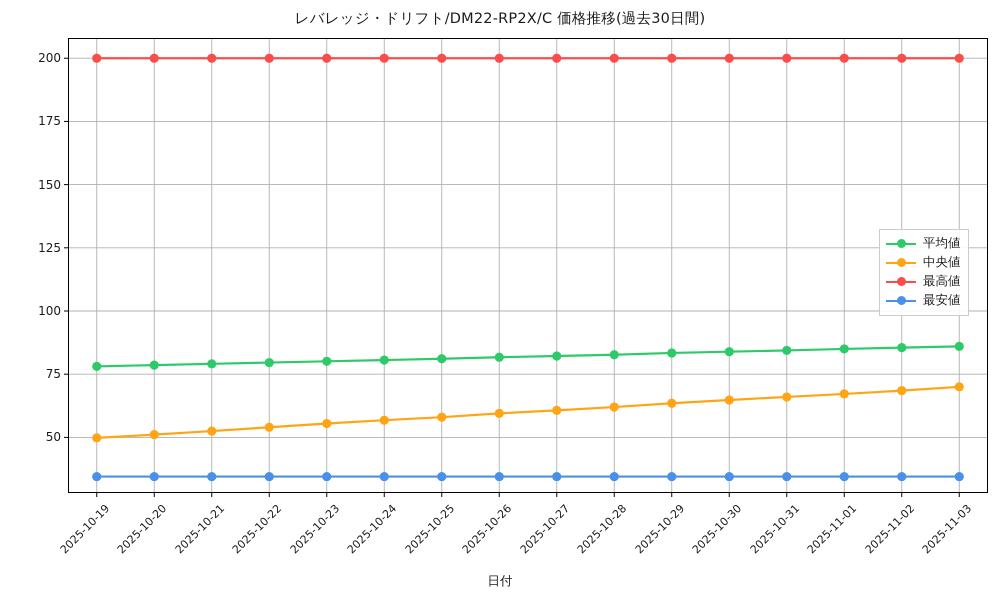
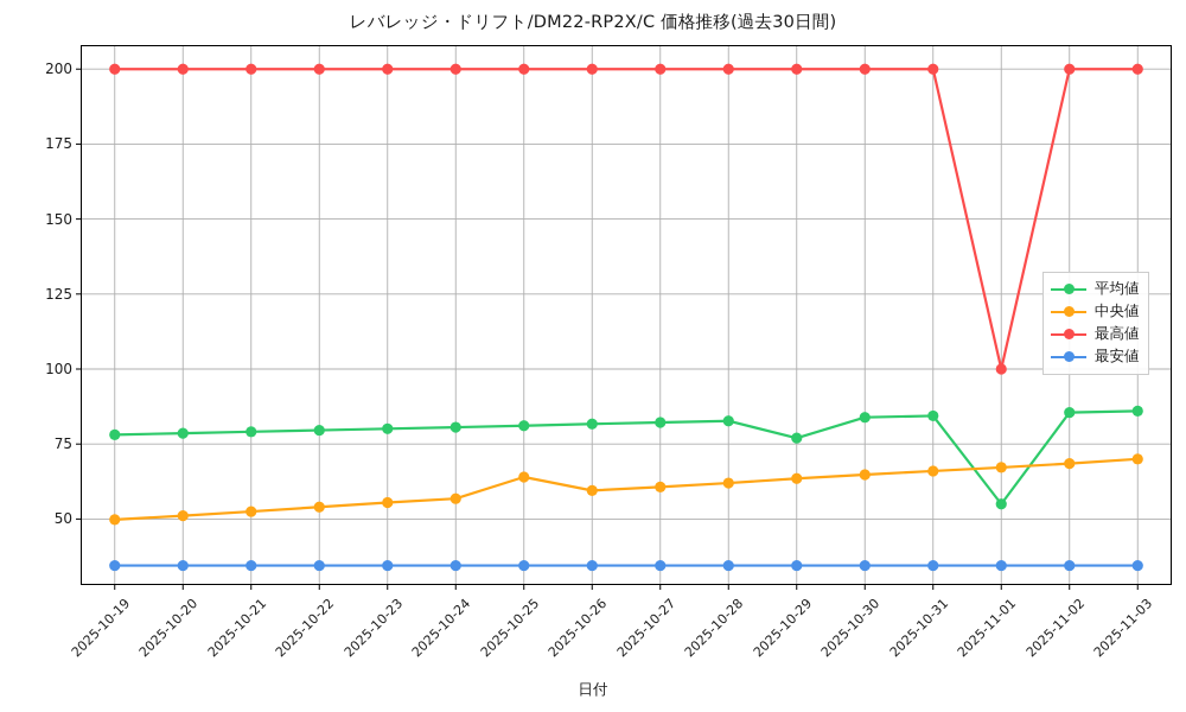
中央値/2025-10-25: 58 -> 64
平均値/2025-10-29: 83 -> 77
平均値/2025-11-01: 85 -> 55
最高値/2025-11-01: 200 -> 100
